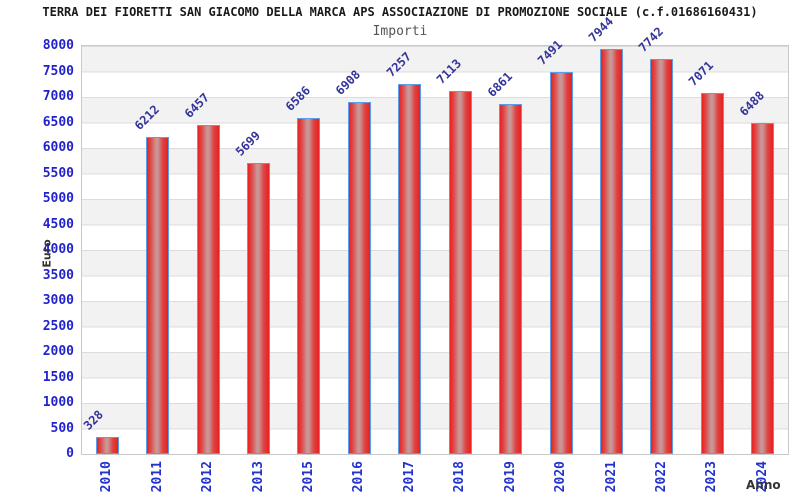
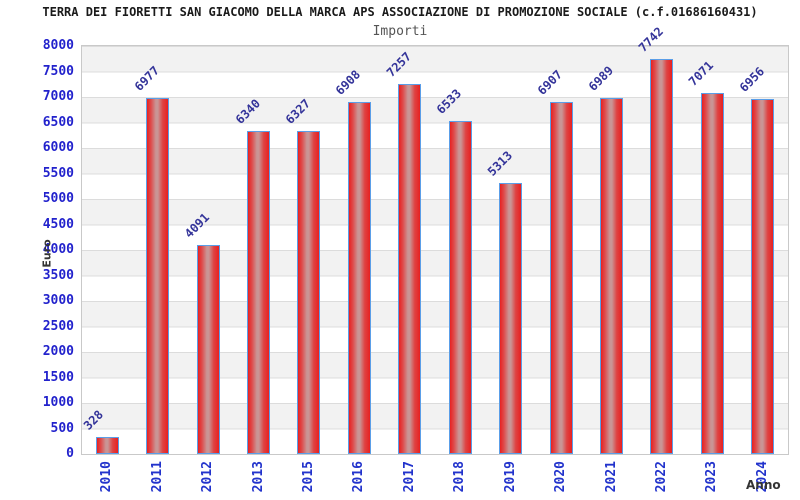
2011: 6212 -> 6977
2012: 6457 -> 4091
2013: 5699 -> 6340
2015: 6586 -> 6327
2018: 7113 -> 6533
2019: 6861 -> 5313
2020: 7491 -> 6907
2021: 7944 -> 6989
2024: 6488 -> 6956
